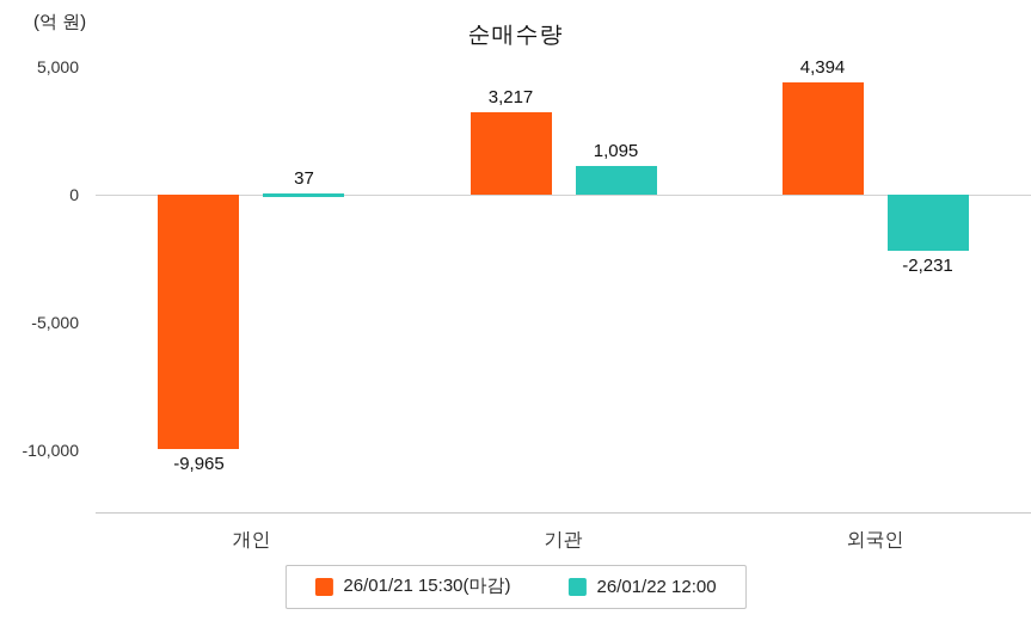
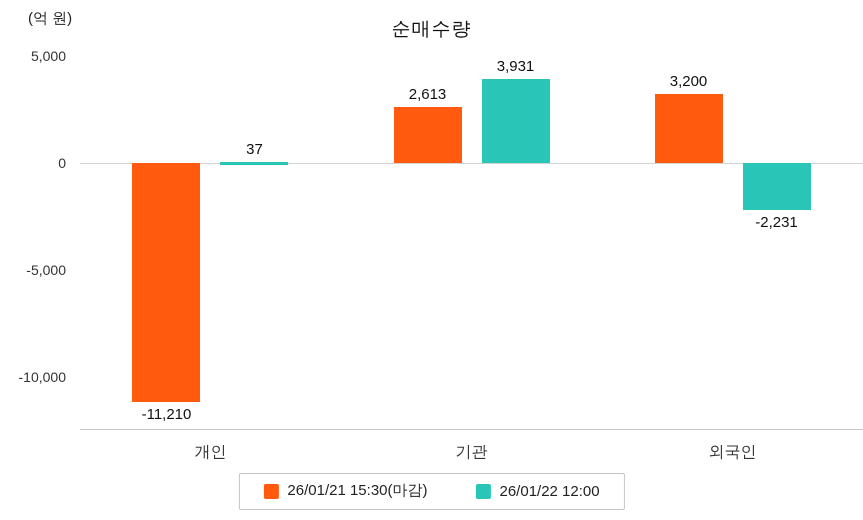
26/01/21 15:30(마감)/개인: -9,965 -> -11,210
26/01/21 15:30(마감)/기관: 3,217 -> 2,613
26/01/22 12:00/기관: 1,095 -> 3,931
26/01/21 15:30(마감)/외국인: 4,394 -> 3,200
